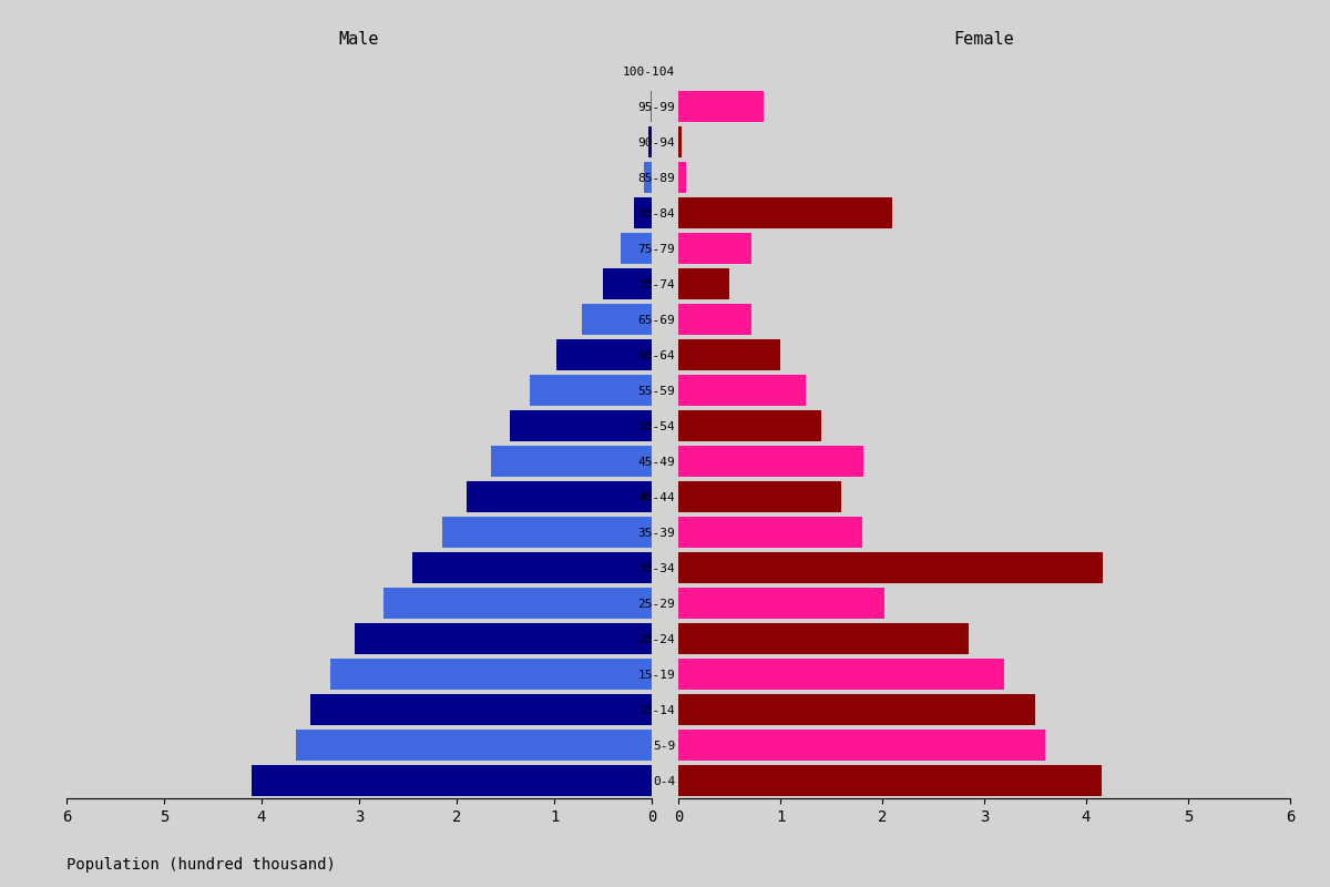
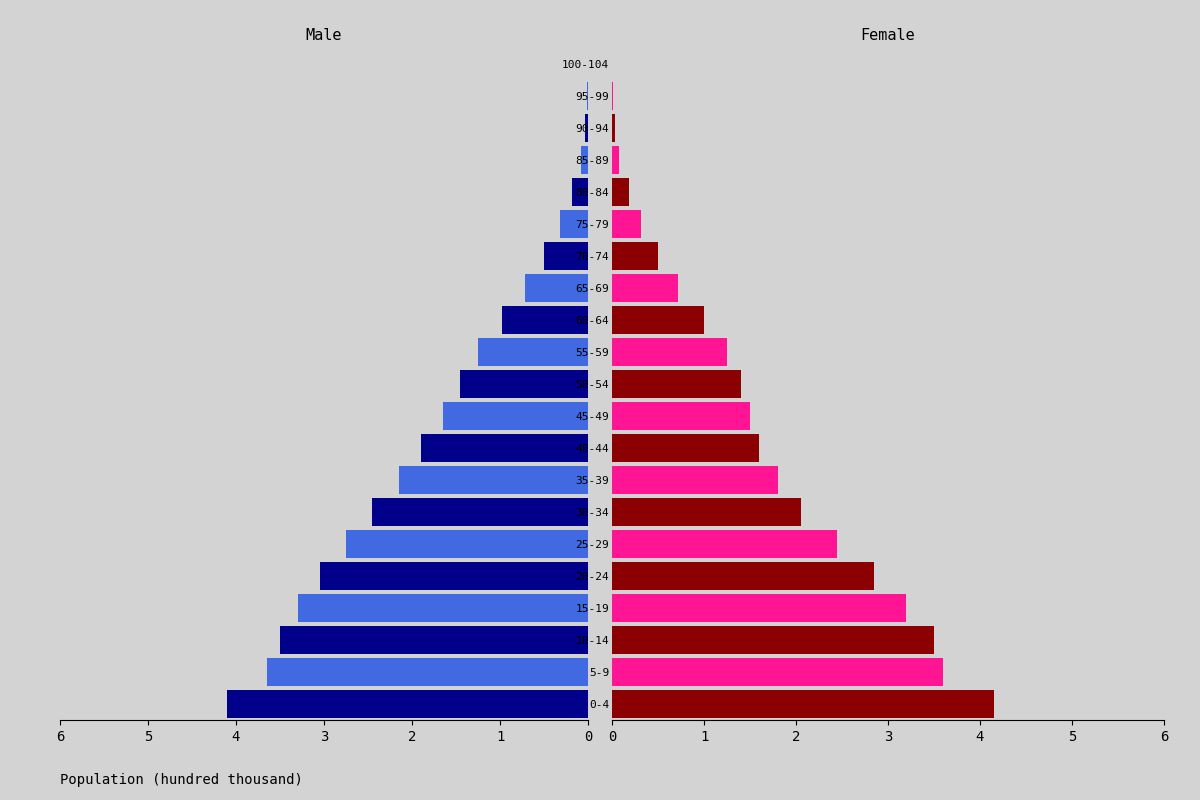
Female/95-99: 0.84 -> 0.01
Female/80-84: 2.10 -> 0.18
Female/75-79: 0.72 -> 0.32
Female/45-49: 1.82 -> 1.50
Female/30-34: 4.16 -> 2.05
Female/25-29: 2.02 -> 2.45
